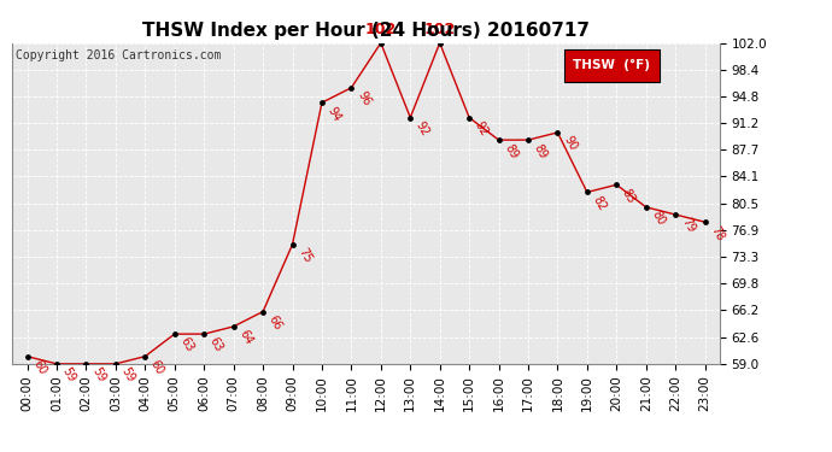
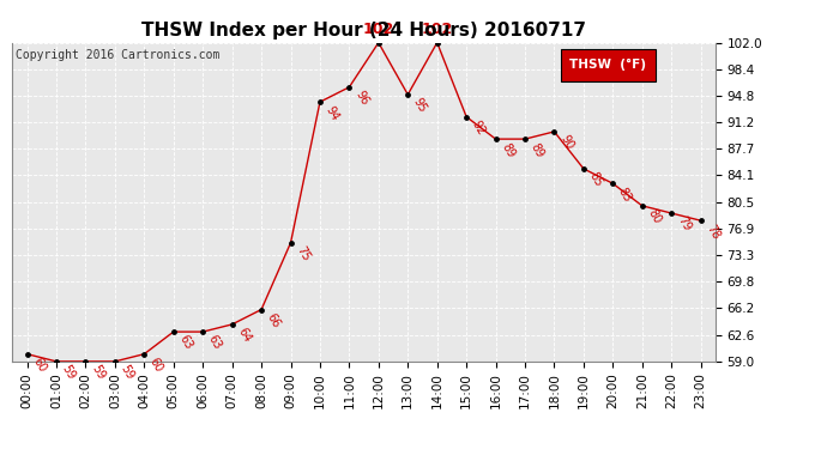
13:00: 92 -> 95
19:00: 82 -> 85
